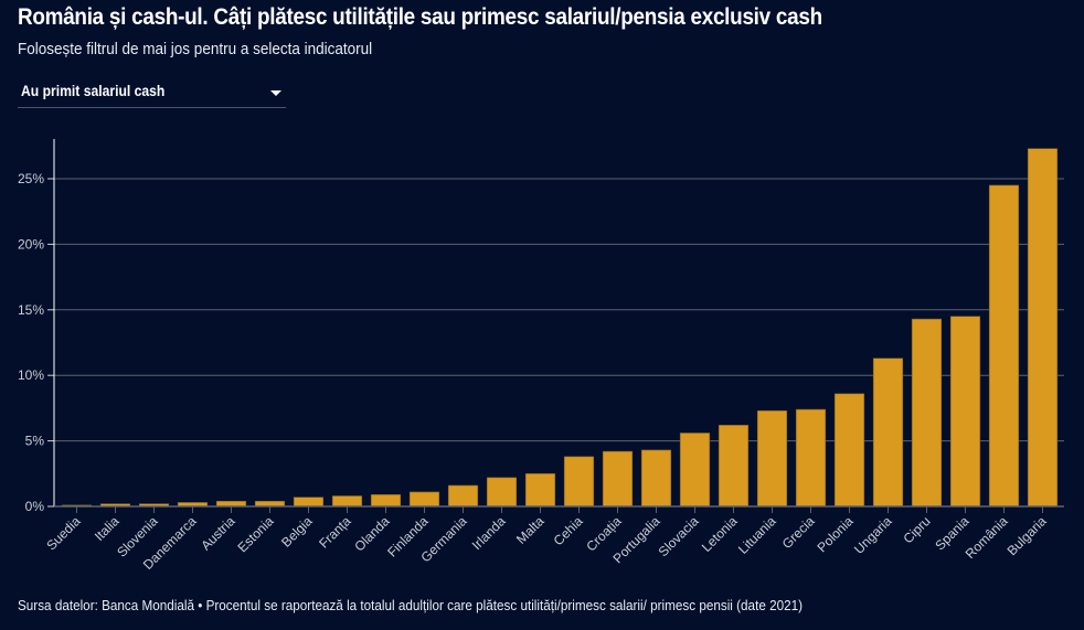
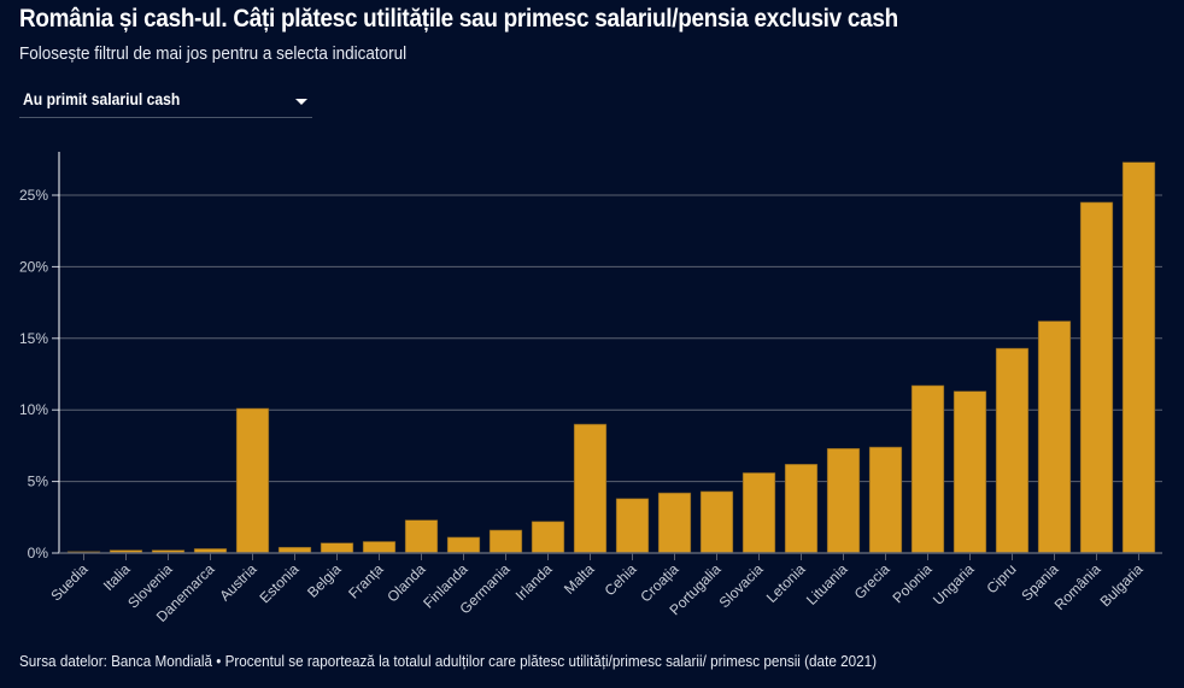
Austria: 0.4% -> 10.1%
Olanda: 0.9% -> 2.3%
Malta: 2.5% -> 9.0%
Polonia: 8.6% -> 11.7%
Spania: 14.5% -> 16.2%
